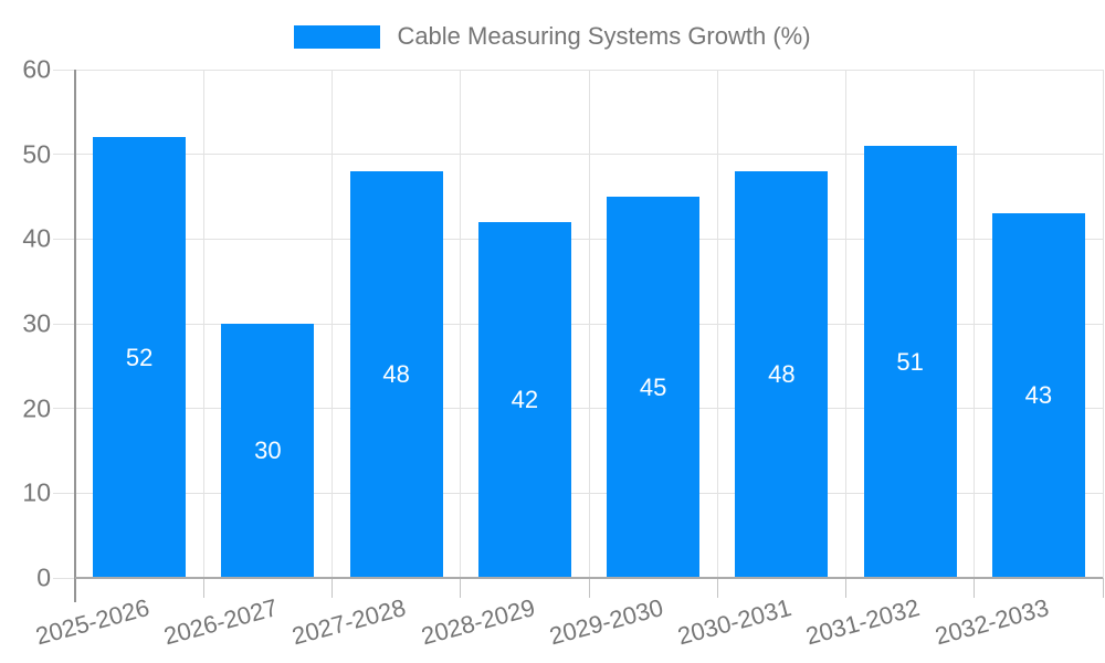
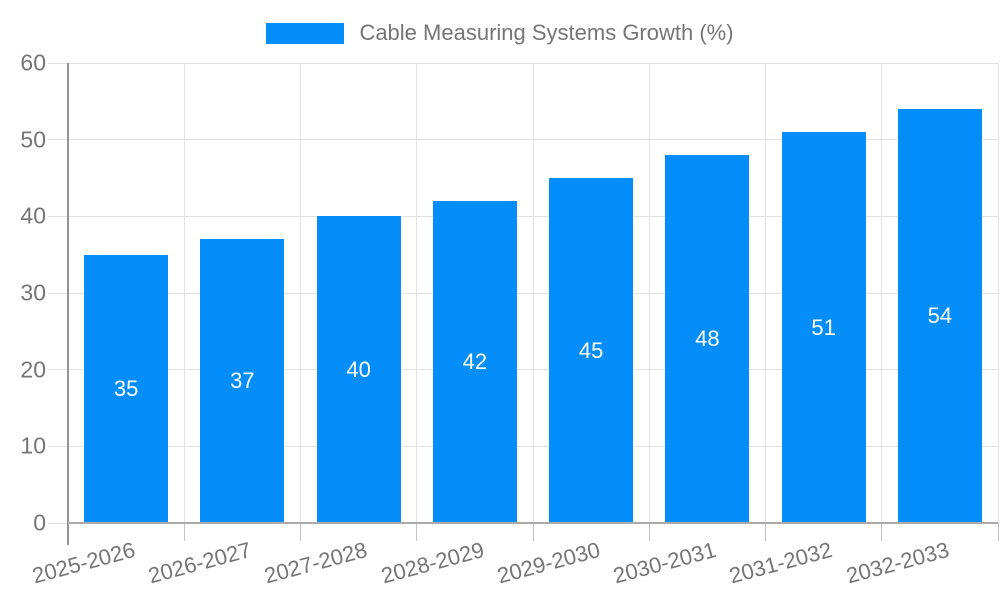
2025-2026: 52 -> 35
2026-2027: 30 -> 37
2027-2028: 48 -> 40
2032-2033: 43 -> 54
